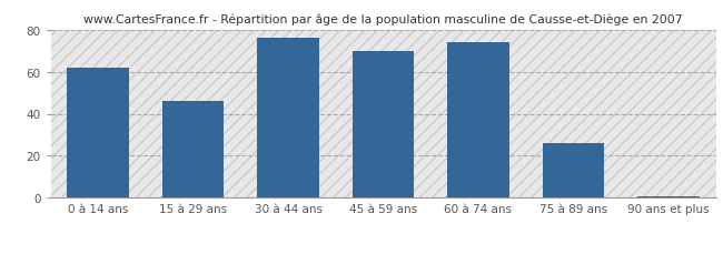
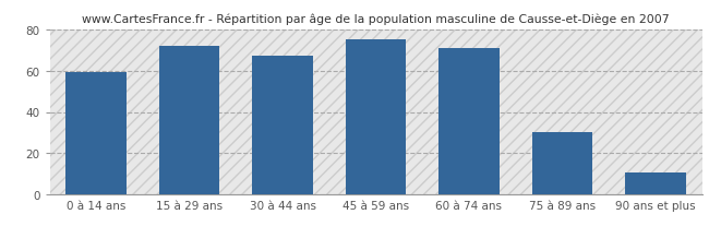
0 à 14 ans: 62 -> 59
15 à 29 ans: 46 -> 72
30 à 44 ans: 76 -> 67
45 à 59 ans: 70 -> 75
60 à 74 ans: 74 -> 71
75 à 89 ans: 26 -> 30
90 ans et plus: 1 -> 11
